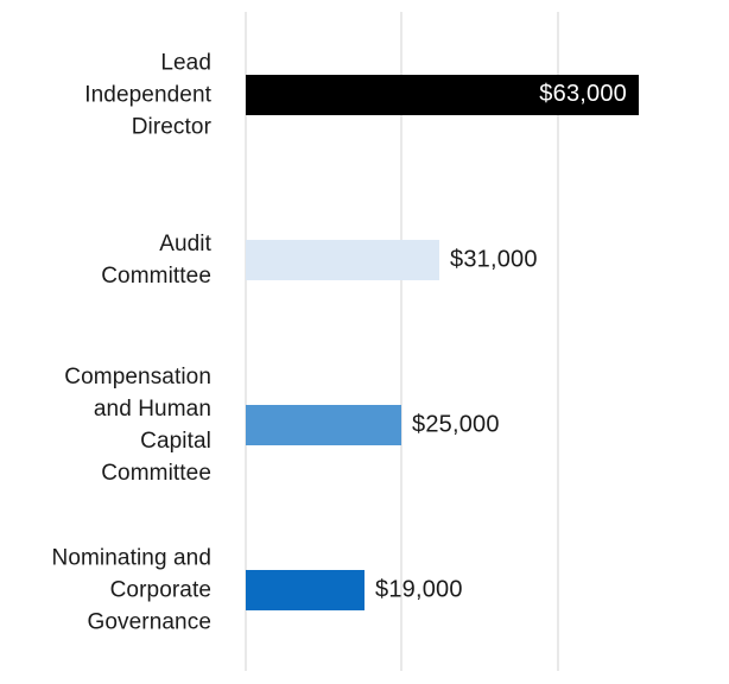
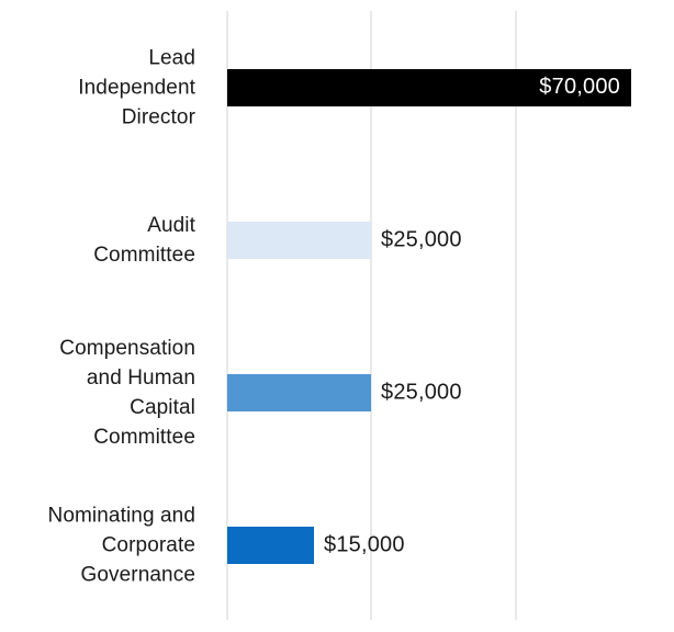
Lead Independent Director: $63,000 -> $70,000
Audit Committee: $31,000 -> $25,000
Nominating and Corporate Governance: $19,000 -> $15,000
